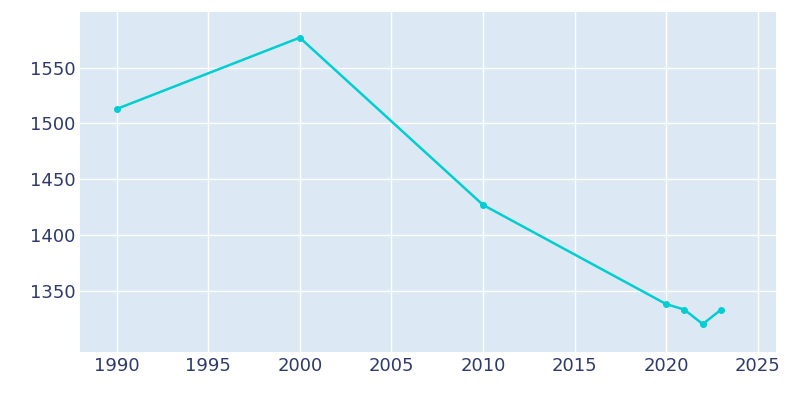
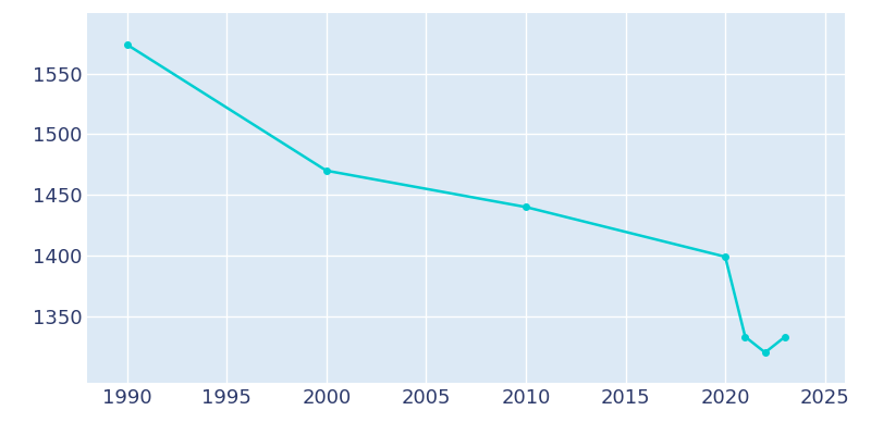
1990: 1513 -> 1574
2000: 1577 -> 1470
2010: 1427 -> 1440
2020: 1338 -> 1399
